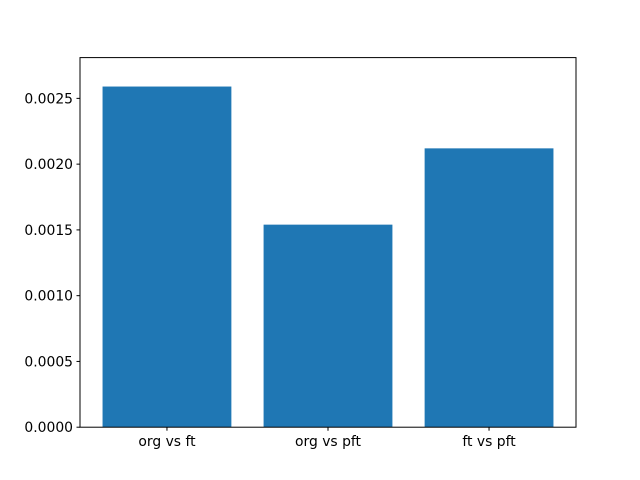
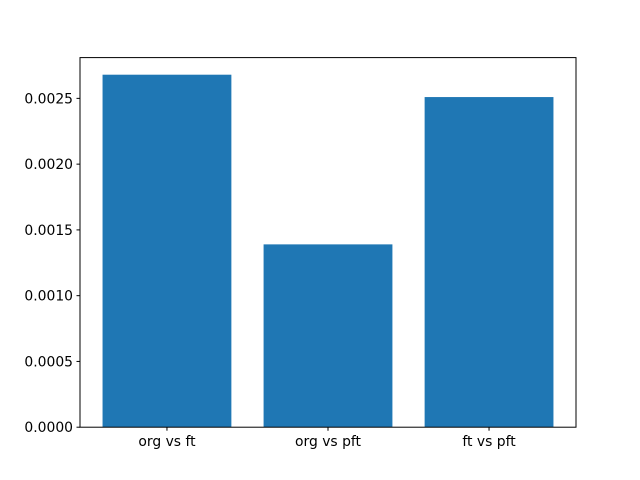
org vs ft: 0.00259 -> 0.00268
org vs pft: 0.00154 -> 0.00139
ft vs pft: 0.00212 -> 0.00251
